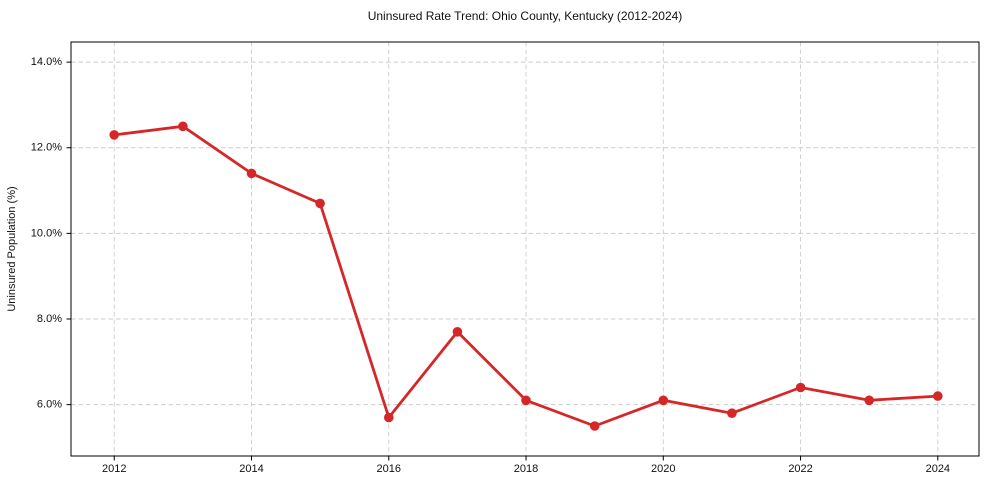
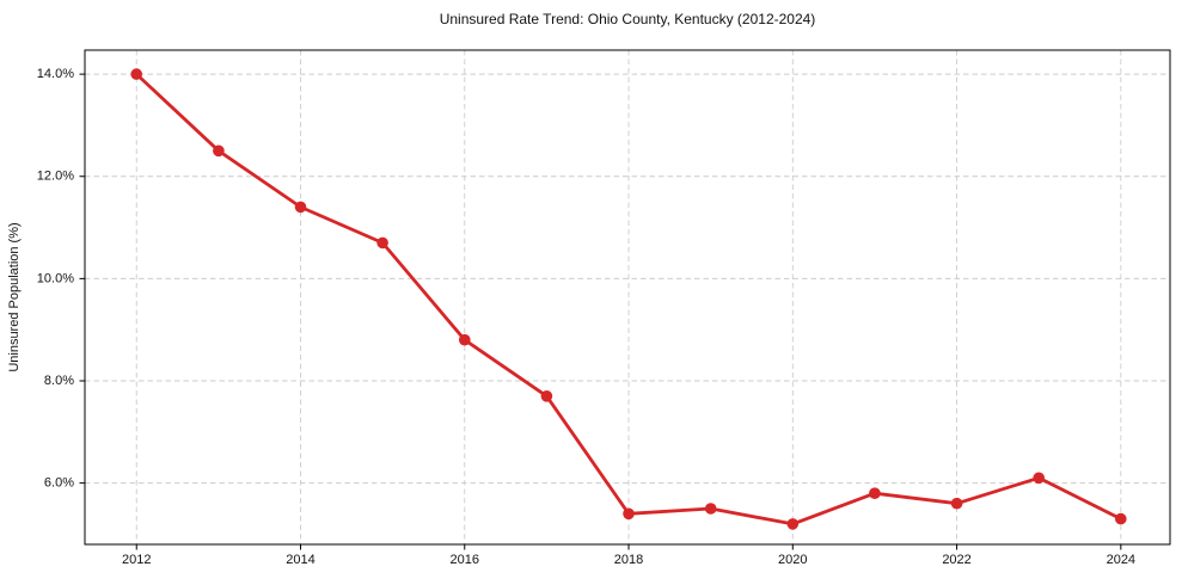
2012: 12.3% -> 14.0%
2016: 5.7% -> 8.8%
2018: 6.1% -> 5.4%
2020: 6.1% -> 5.2%
2022: 6.4% -> 5.6%
2024: 6.2% -> 5.3%
